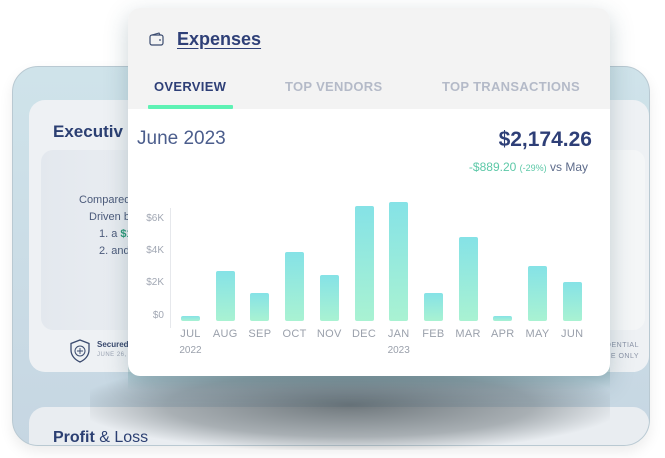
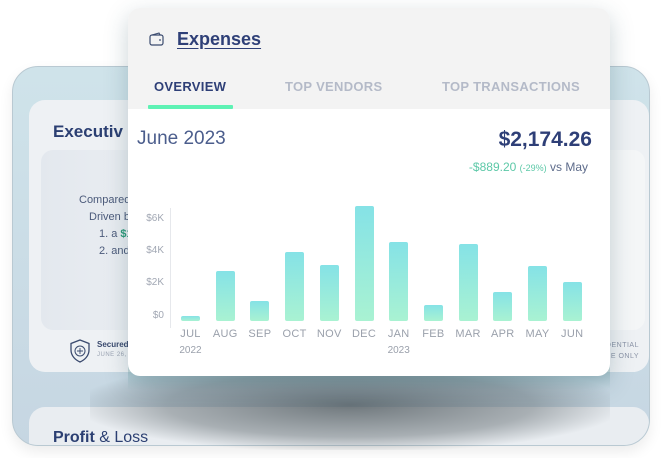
SEP: $1.6K -> $1.1K
NOV: $2.6K -> $3.1K
JAN: $6.6K -> $4.4K
FEB: $1.6K -> $0.9K
MAR: $4.6K -> $4.3K
APR: $0.3K -> $1.6K
